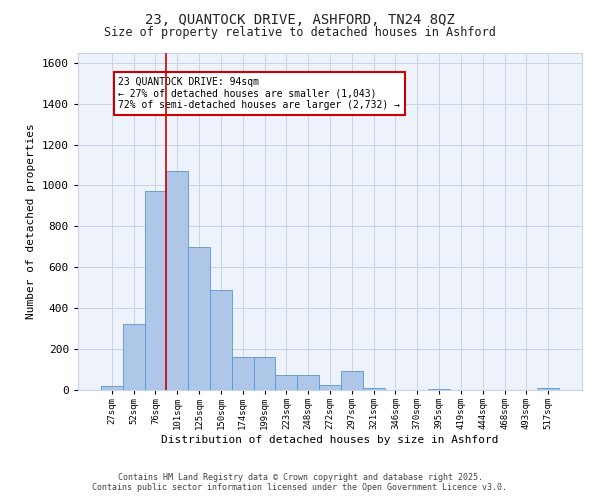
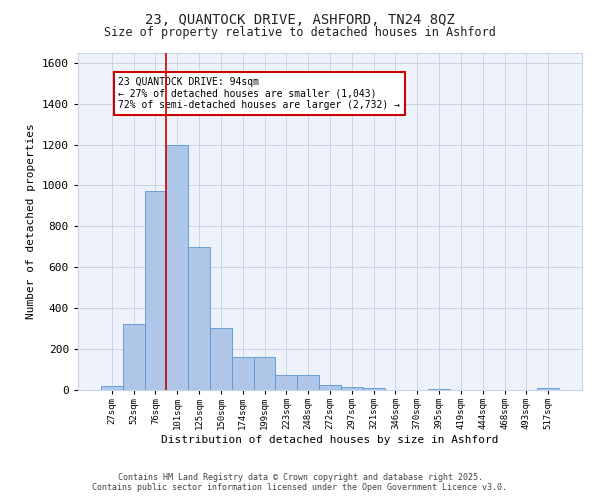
101sqm: 1070 -> 1200
150sqm: 490 -> 305
297sqm: 95 -> 15
